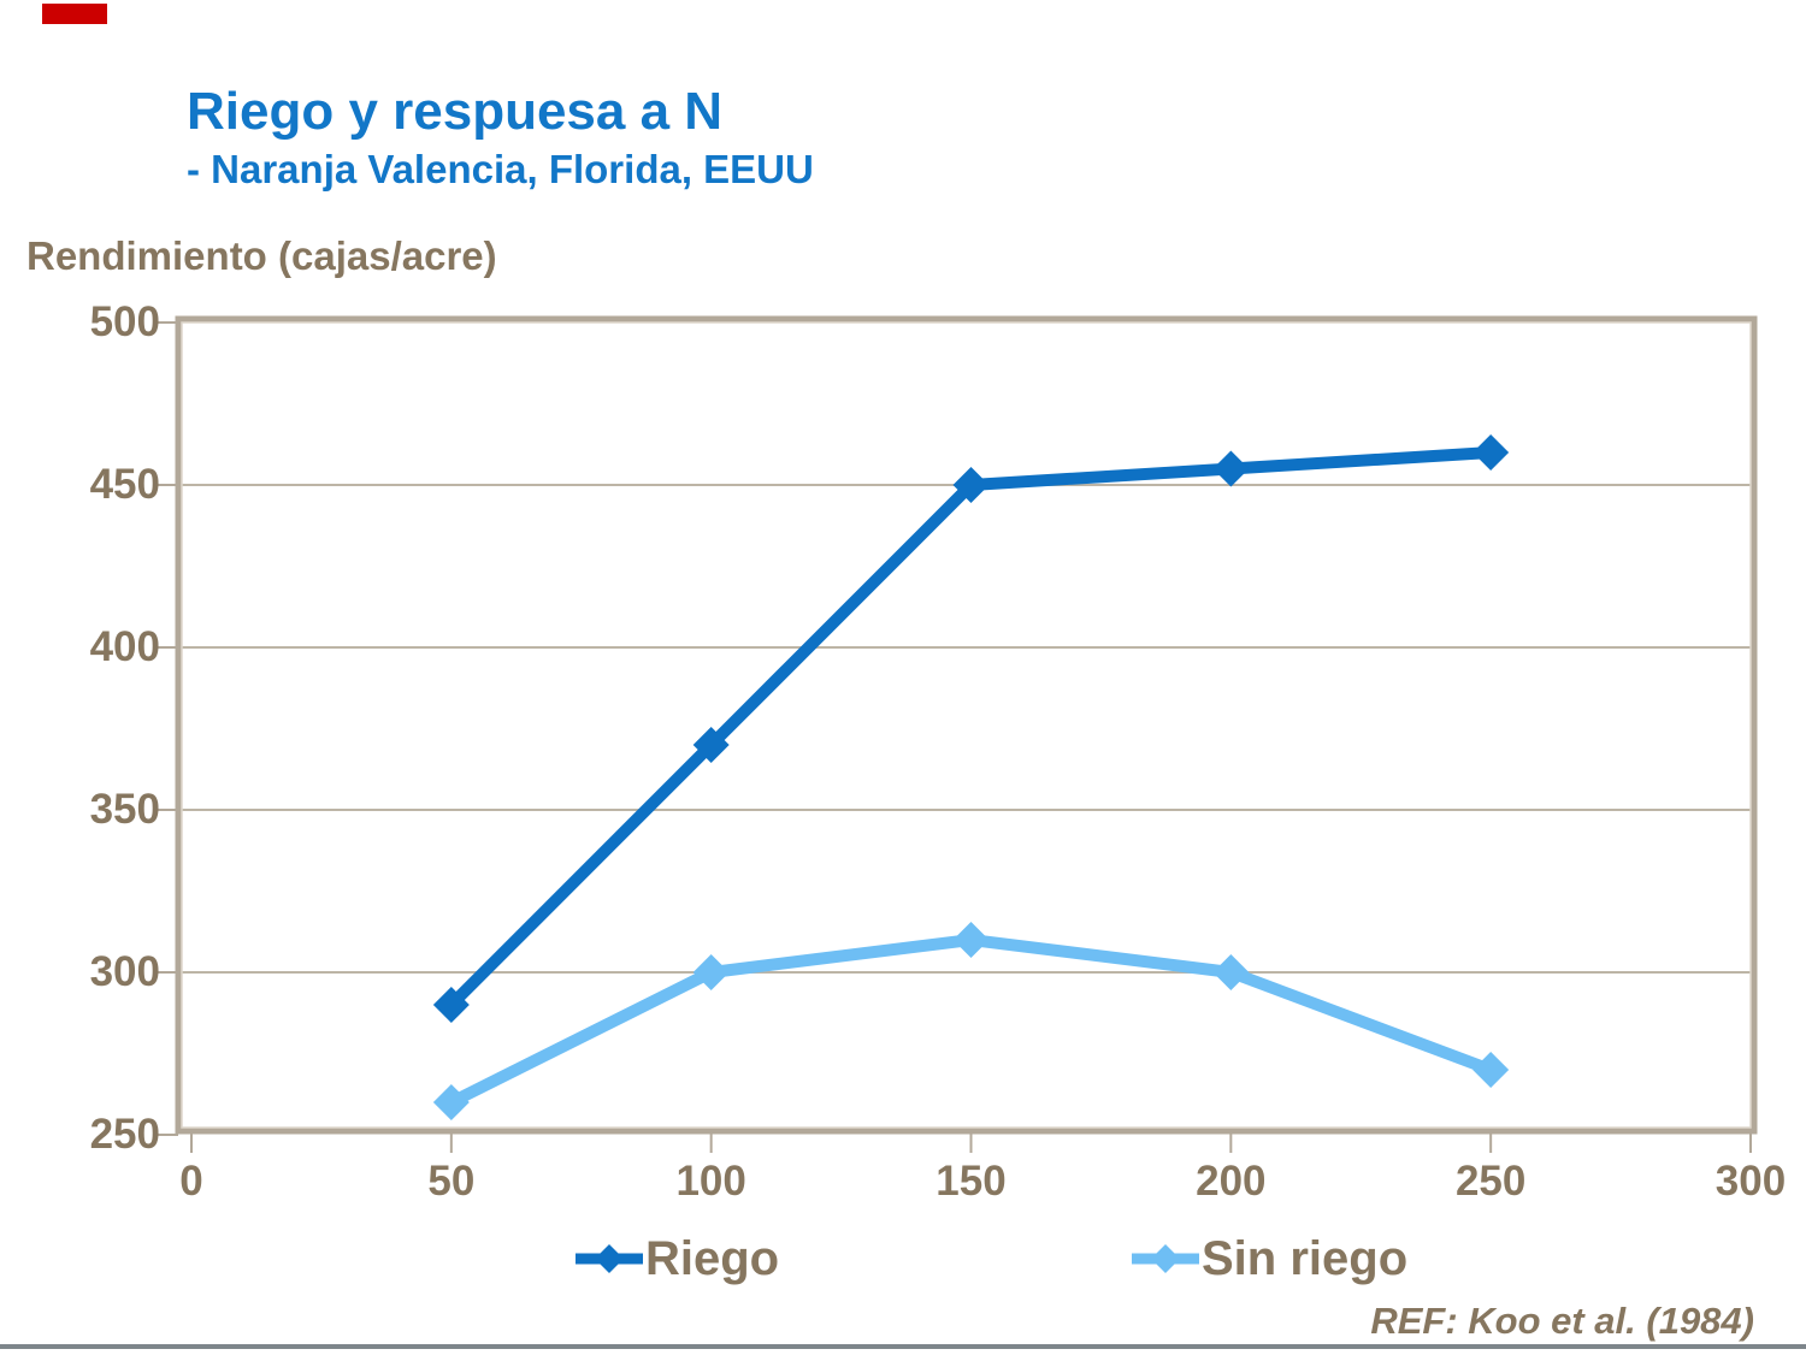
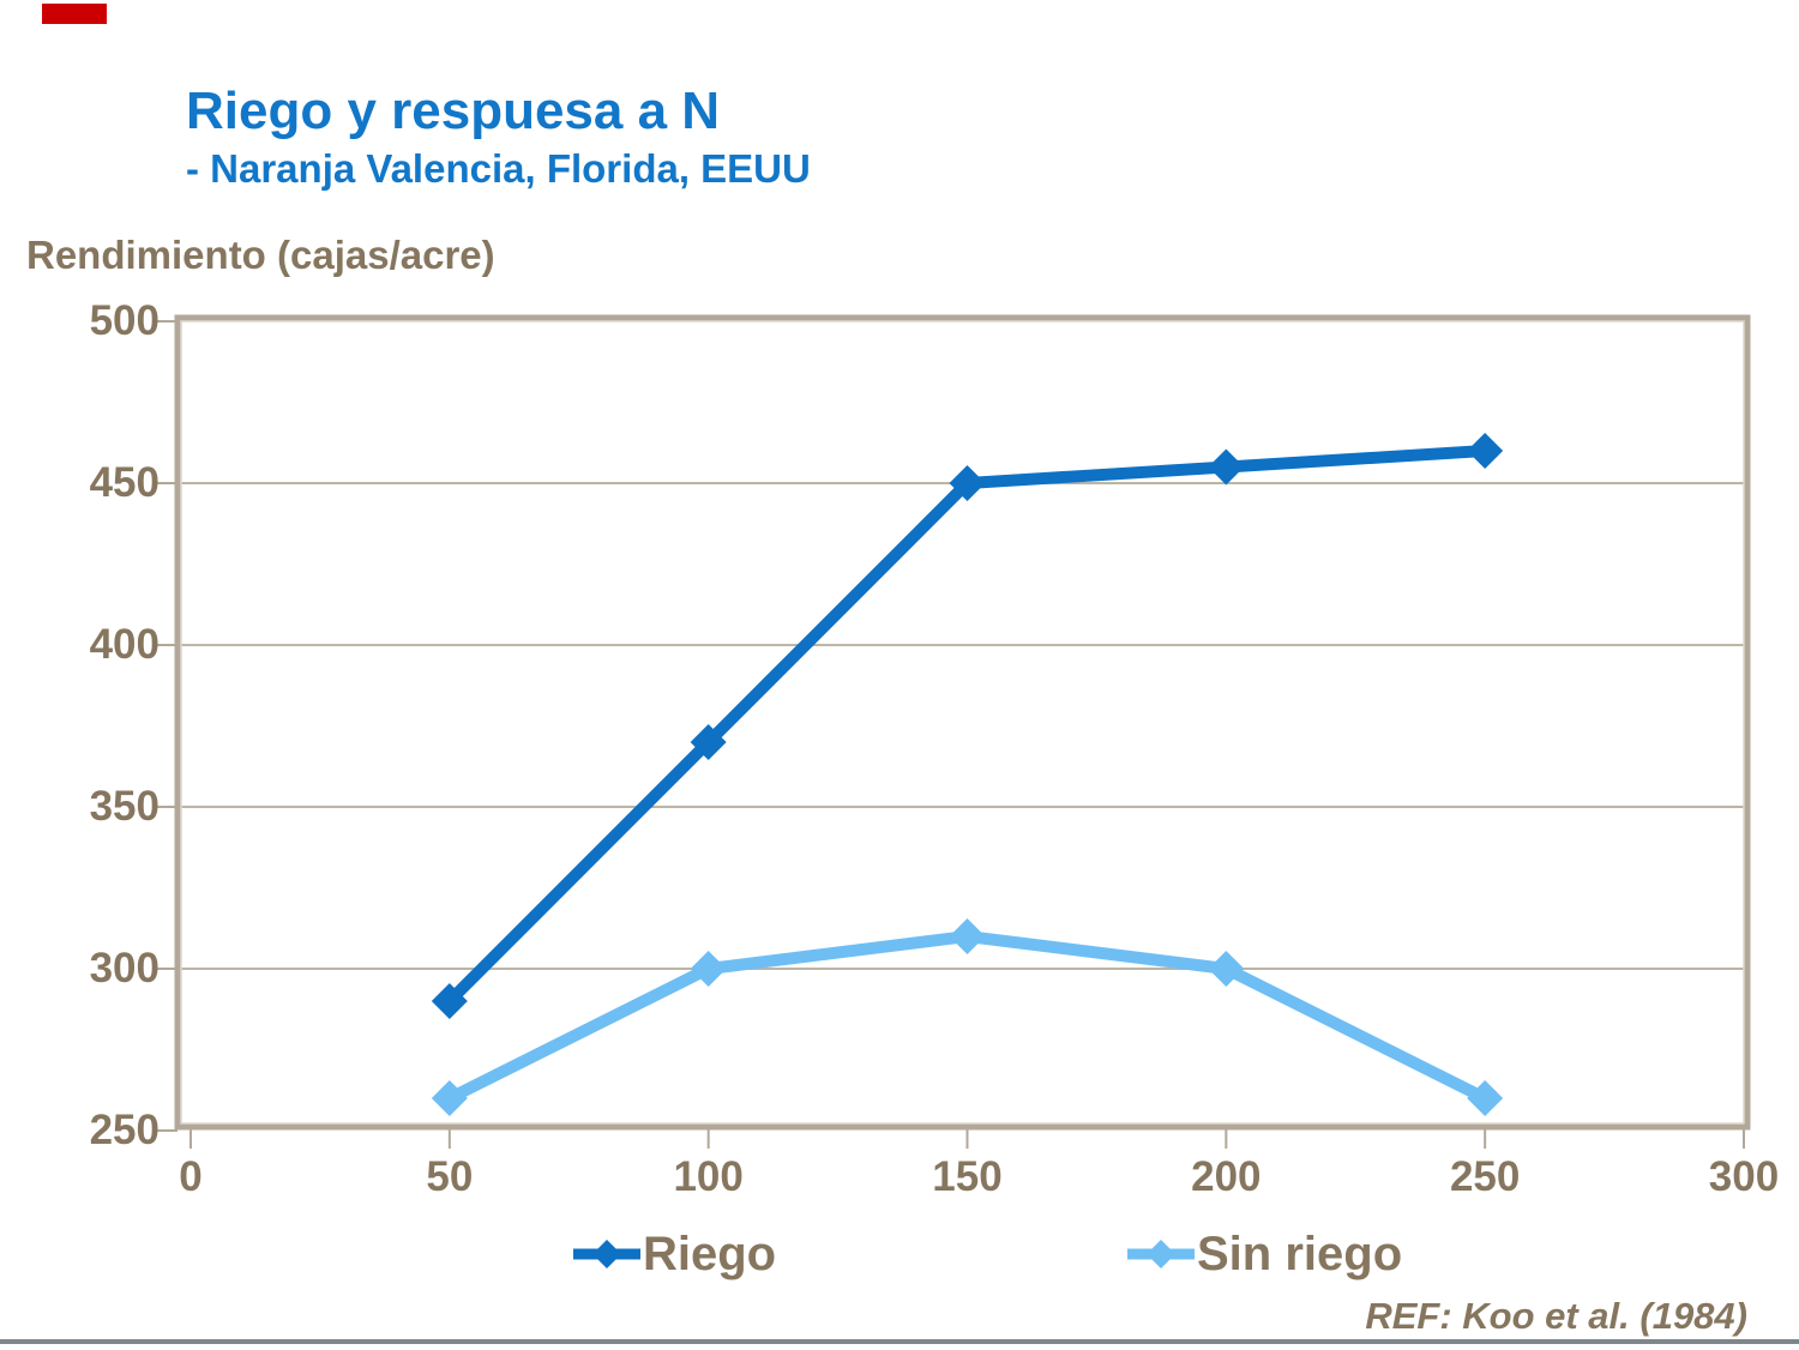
Sin riego/250: 270 -> 260
